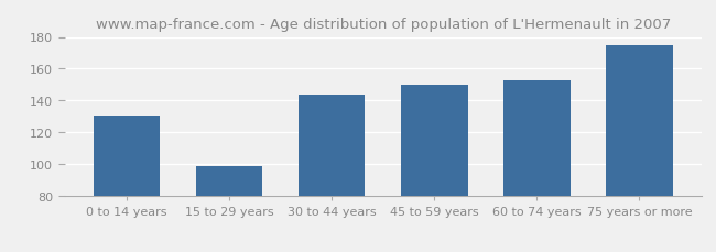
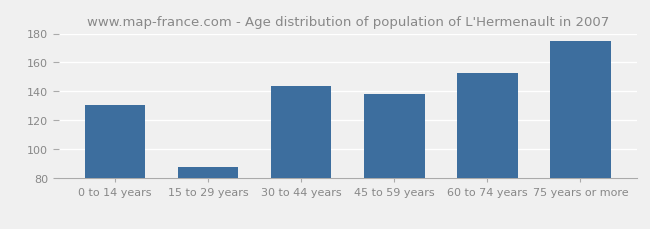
15 to 29 years: 99 -> 88
45 to 59 years: 150 -> 138
